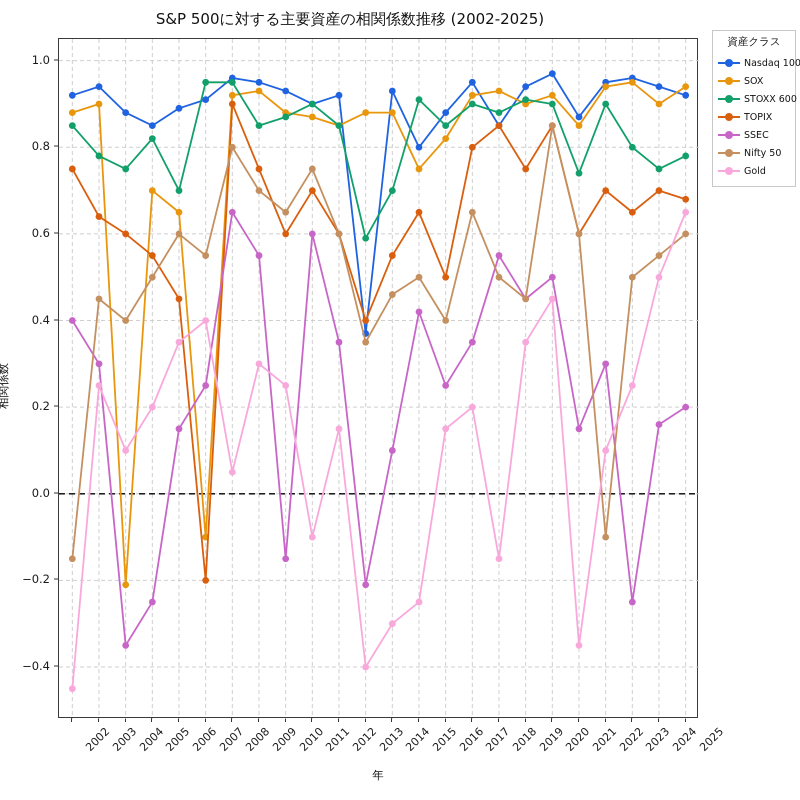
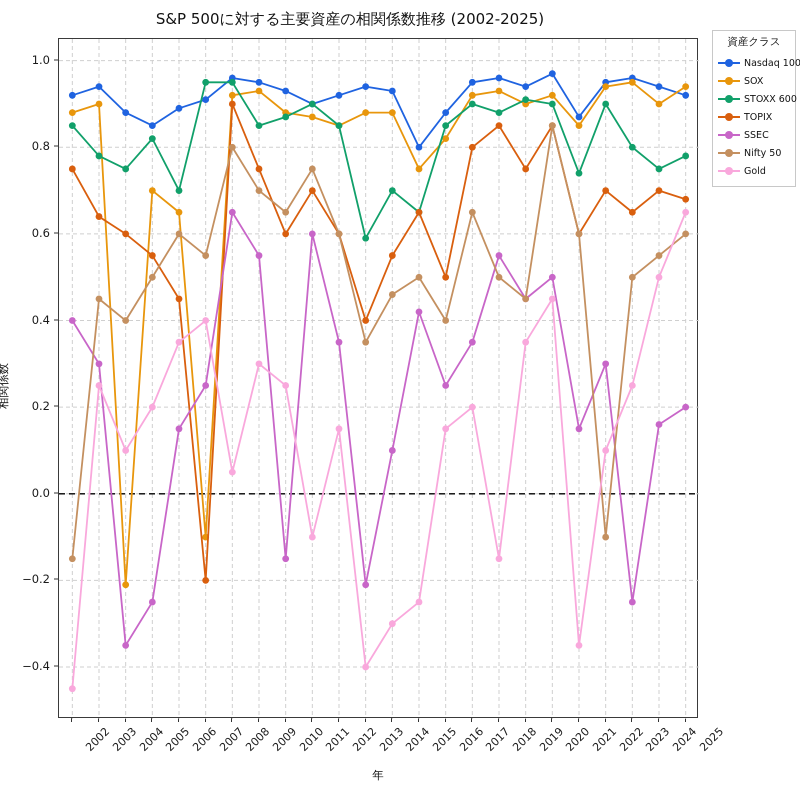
Nasdaq 100/2013: 0.37 -> 0.94
STOXX 600/2015: 0.91 -> 0.65
Nasdaq 100/2018: 0.85 -> 0.96
